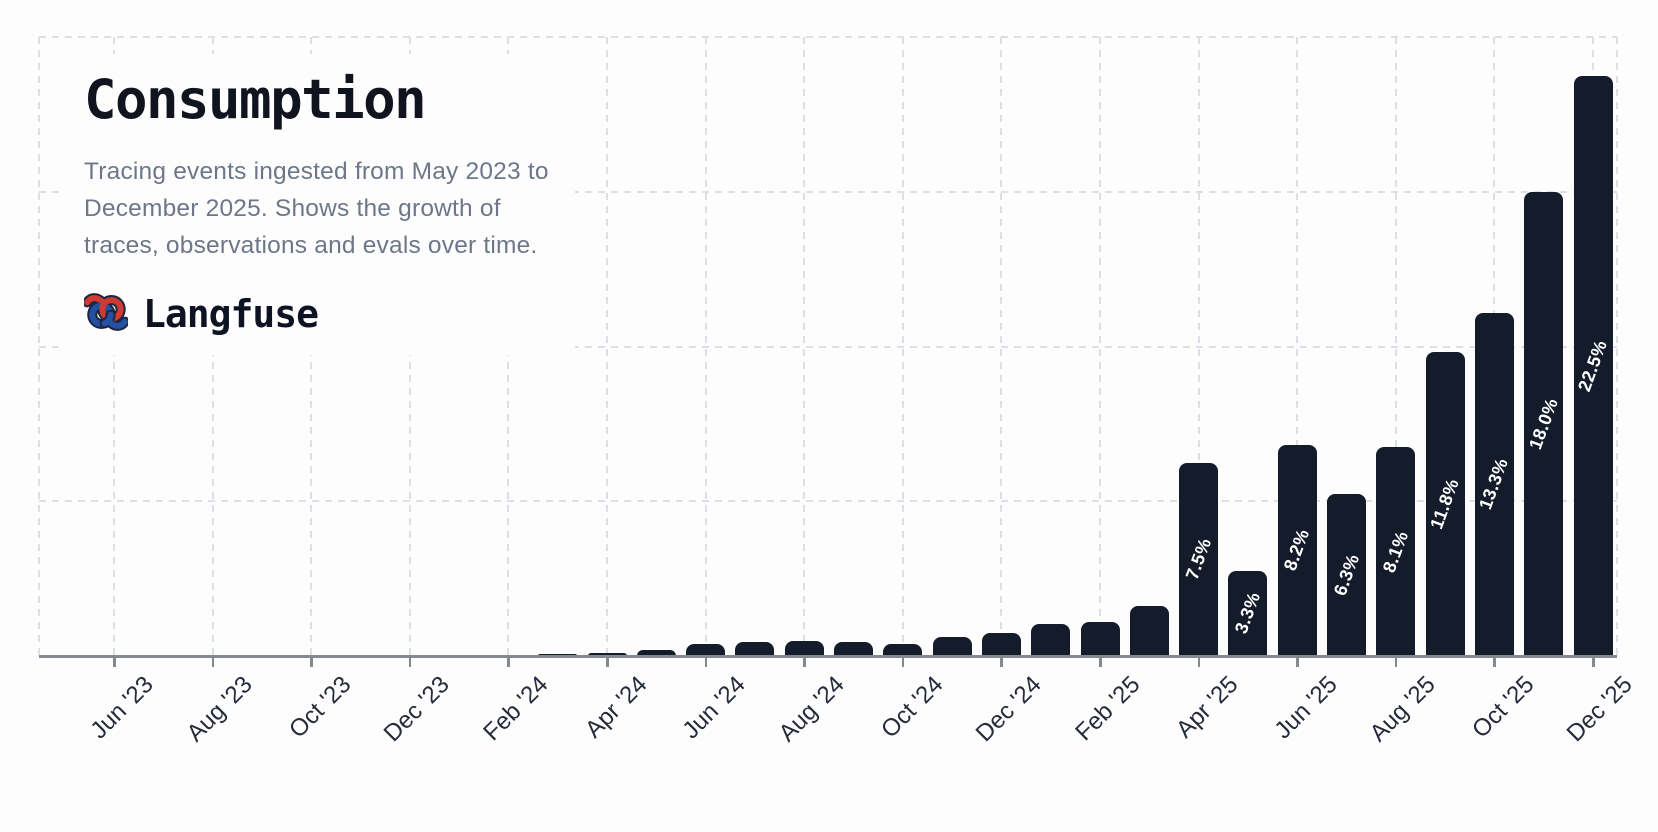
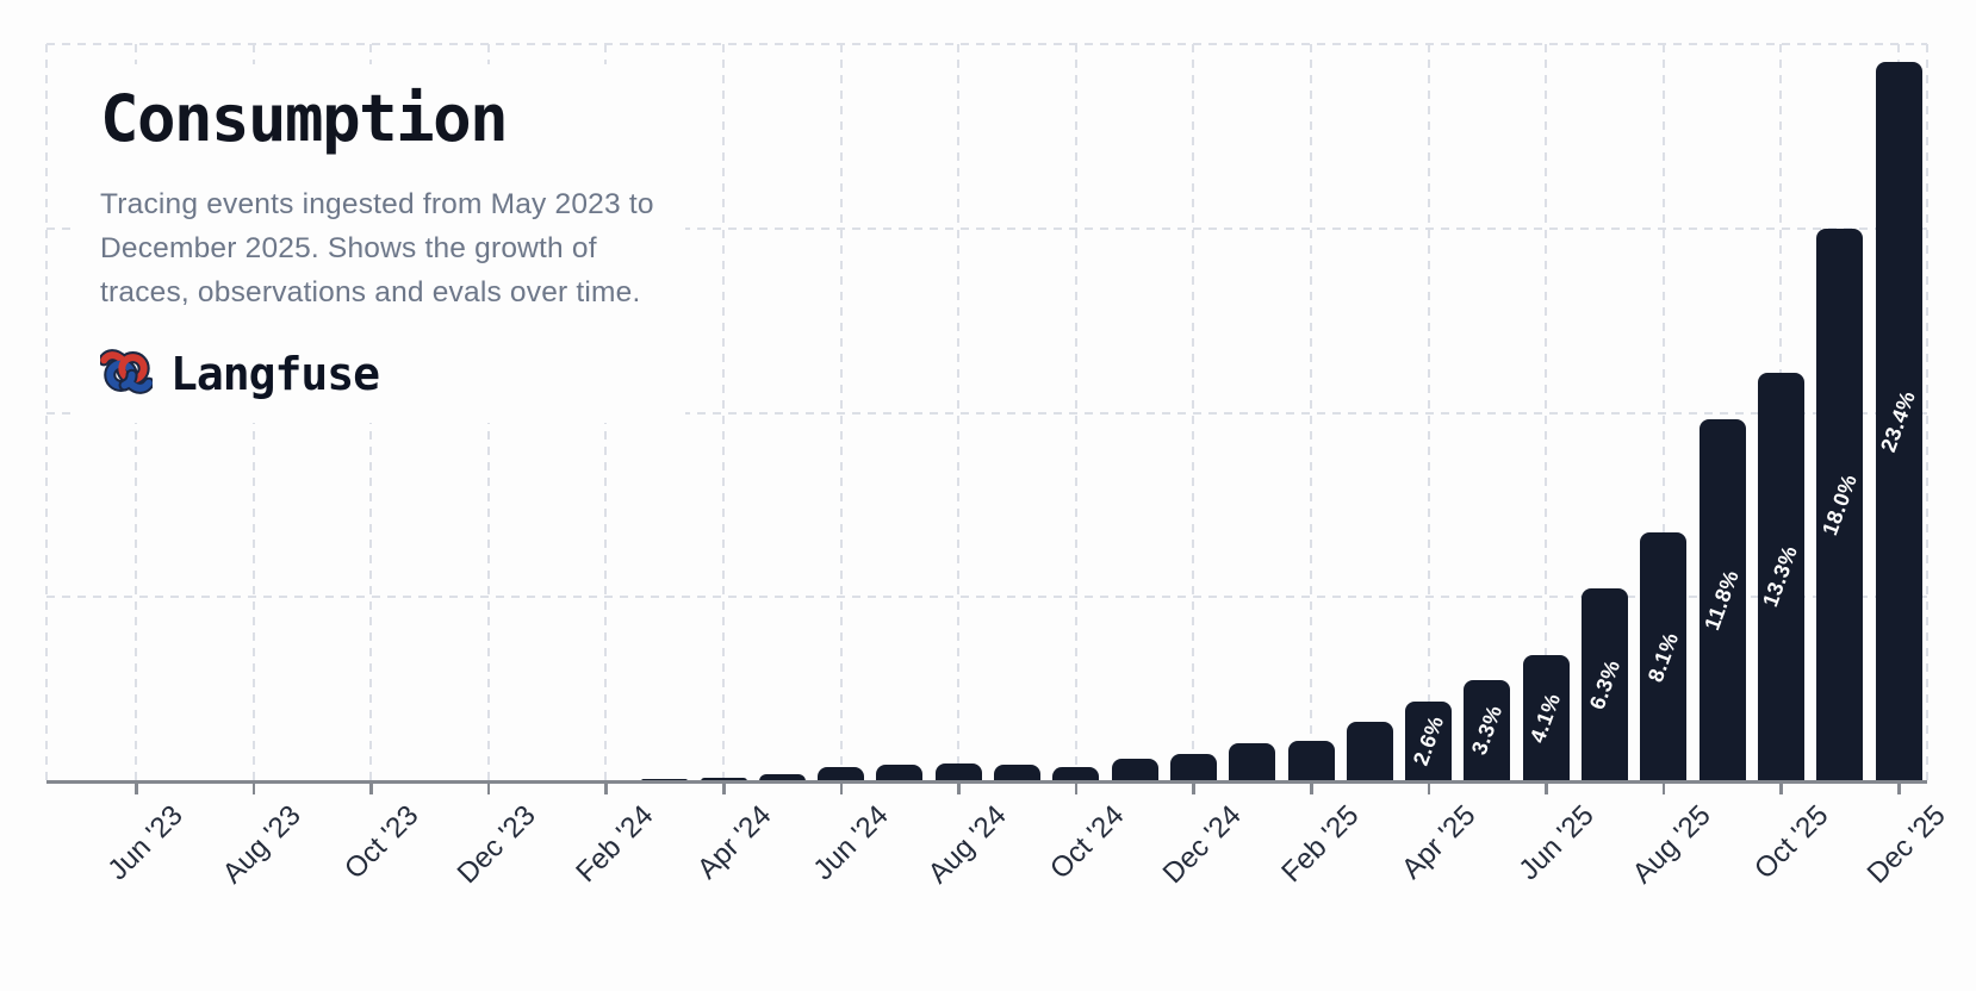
Apr '25: 7.5% -> 2.6%
Jun '25: 8.2% -> 4.1%
Dec '25: 22.5% -> 23.4%
